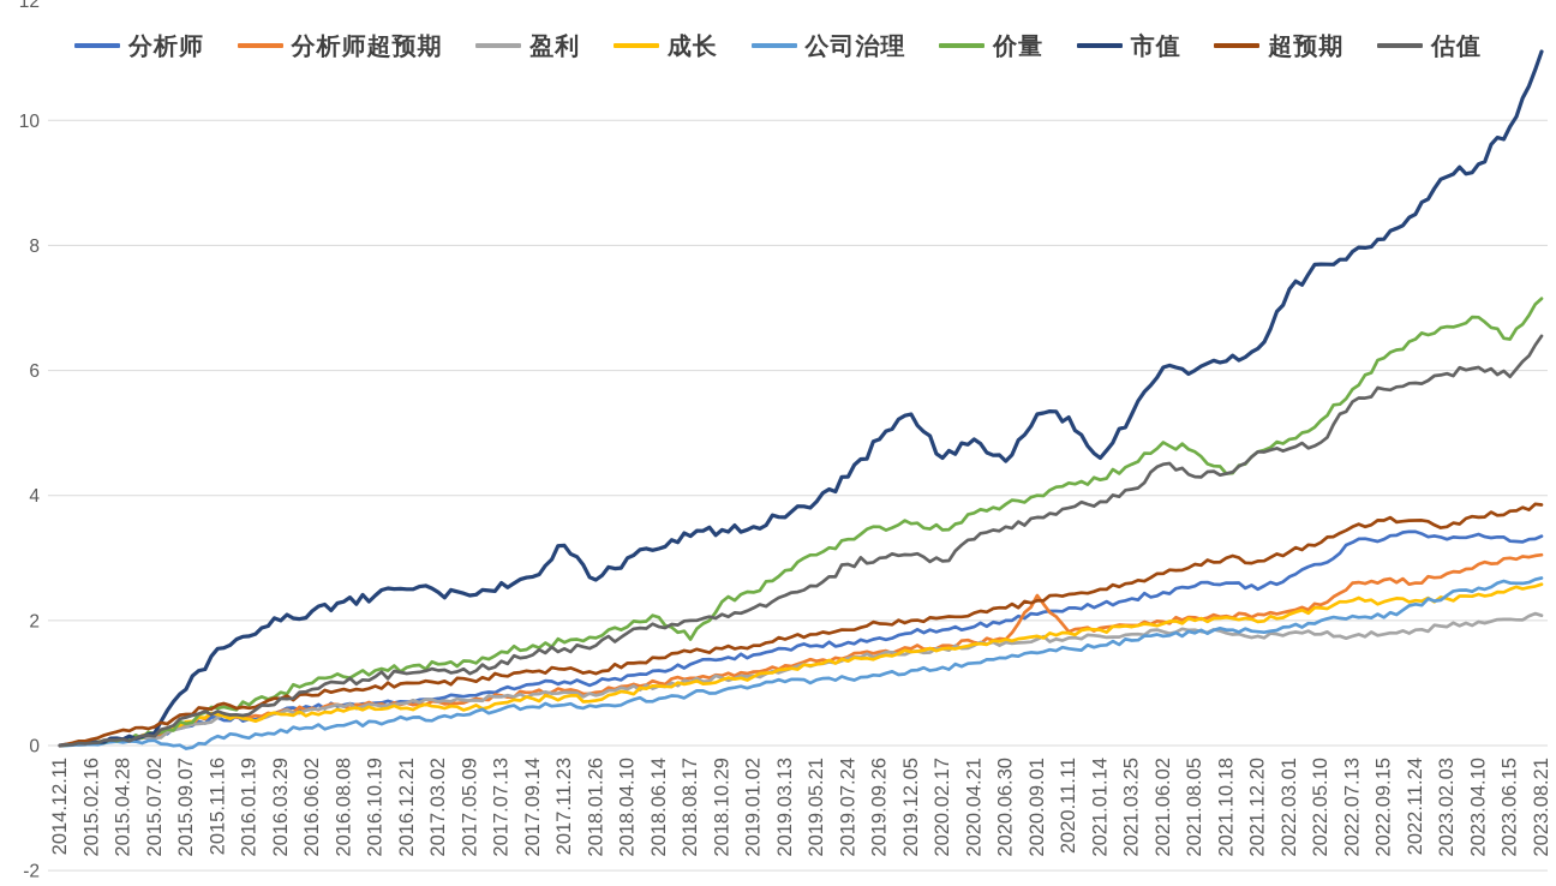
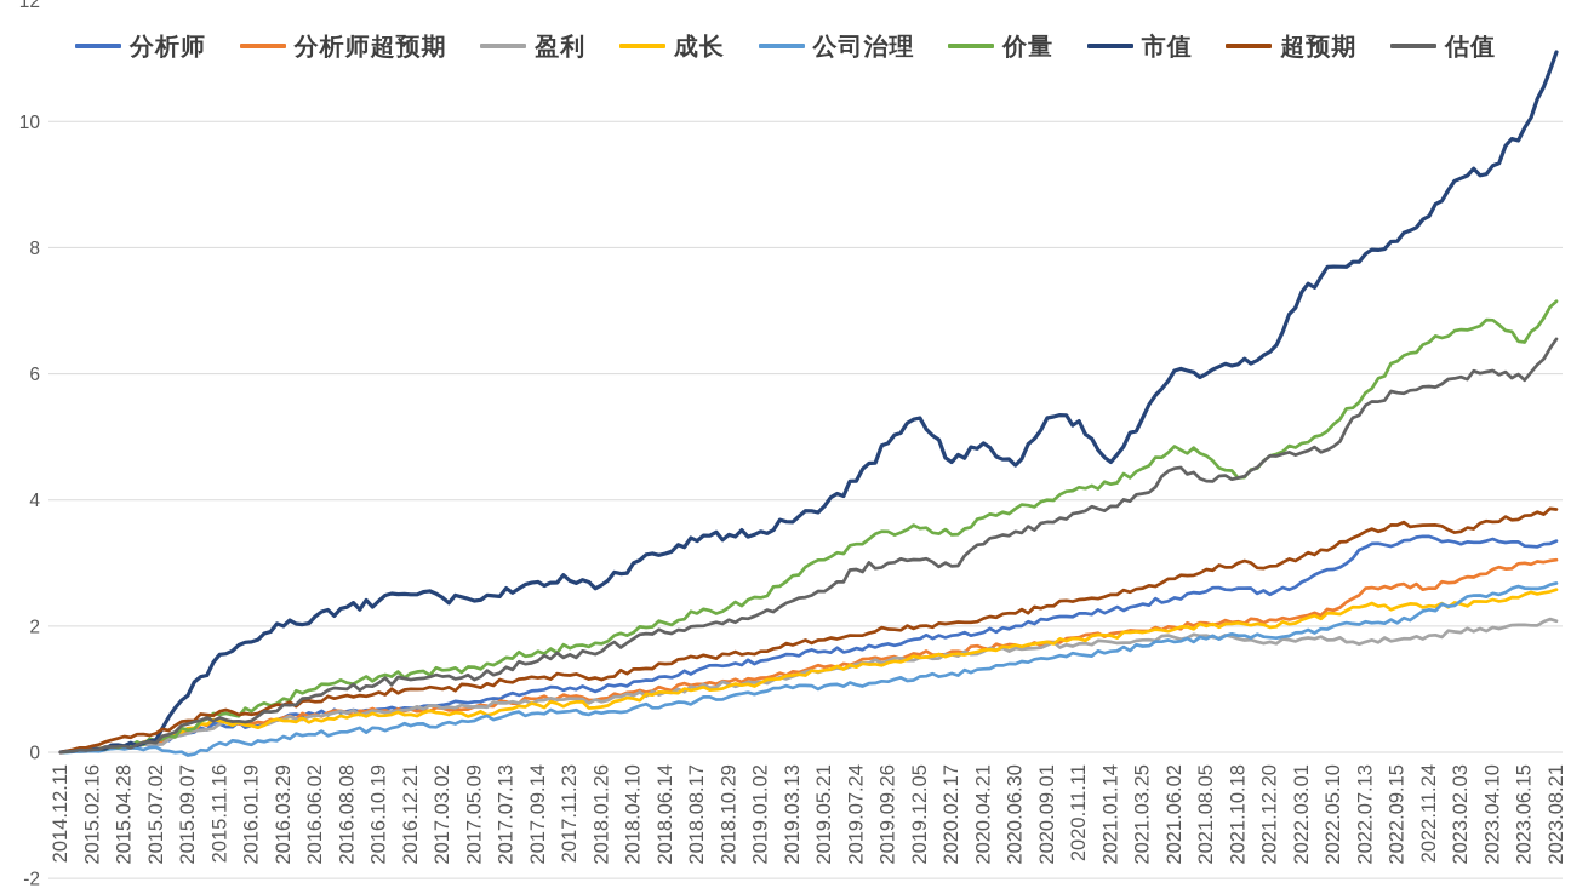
市值/2017.11.23: 3.2 -> 2.7
价量/2018.08.17: 1.7 -> 2.2
分析师超预期/2020.09.01: 2.4 -> 1.8
